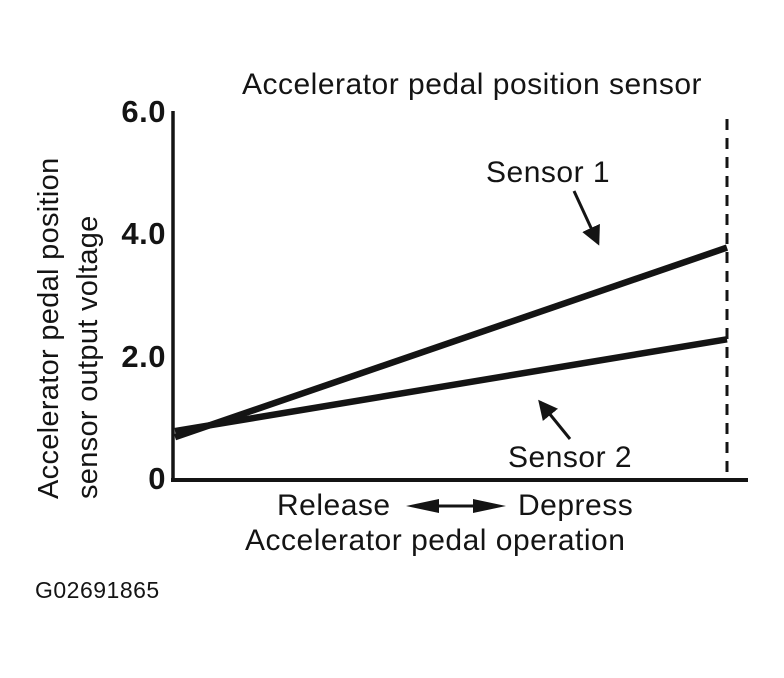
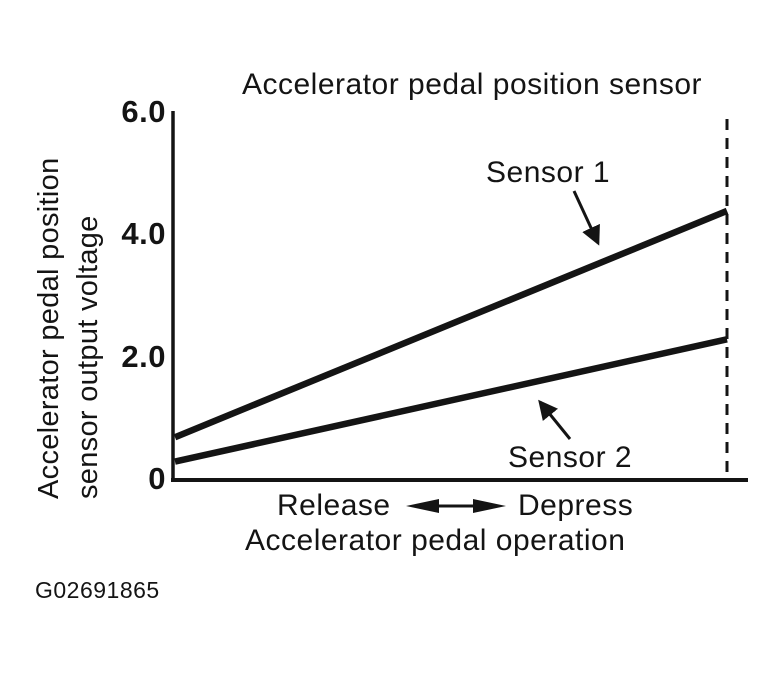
Sensor 2/Release: 0.8 -> 0.3
Sensor 1/Depress: 3.8 -> 4.4
